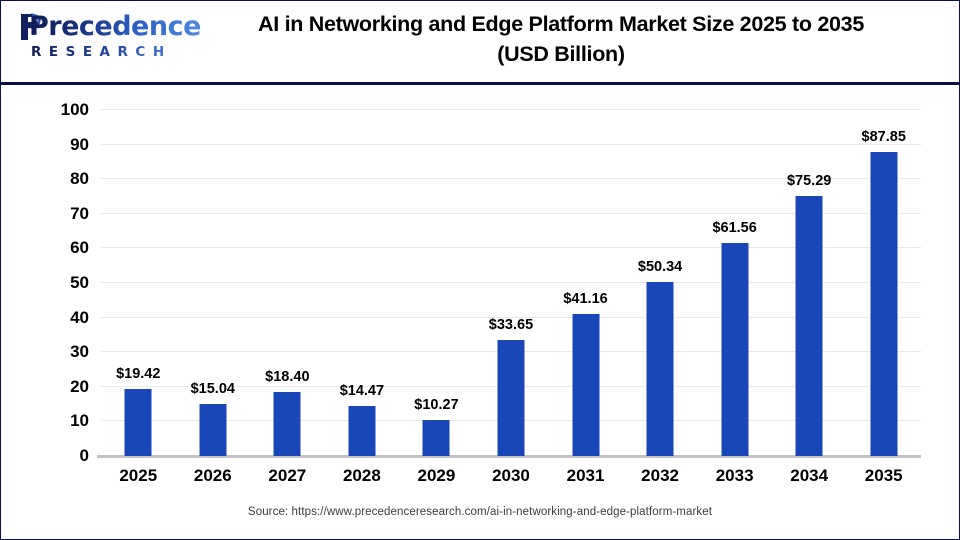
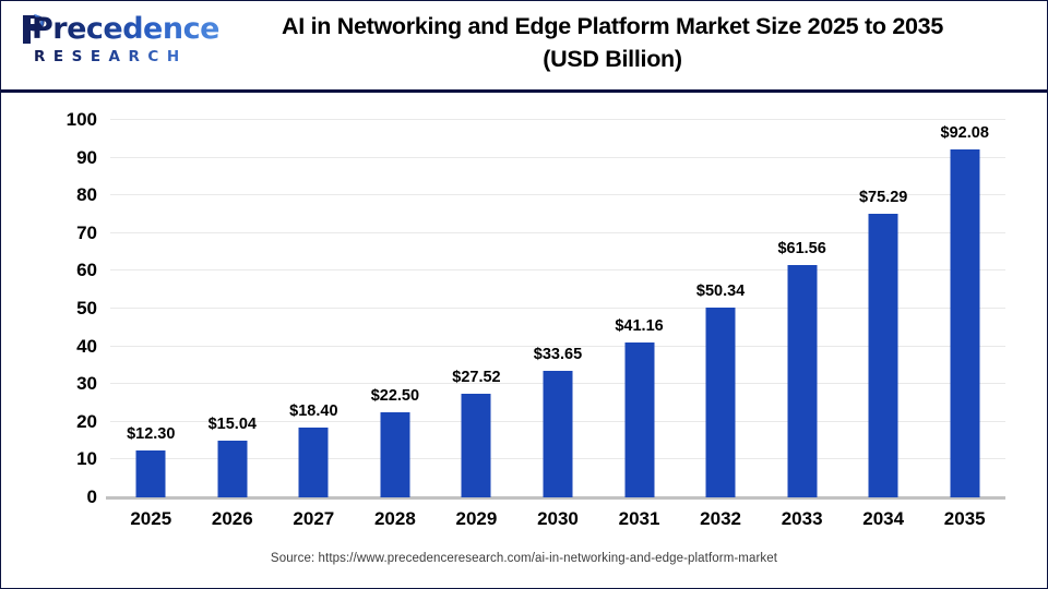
2025: $19.42 -> $12.30
2028: $14.47 -> $22.50
2029: $10.27 -> $27.52
2035: $87.85 -> $92.08
